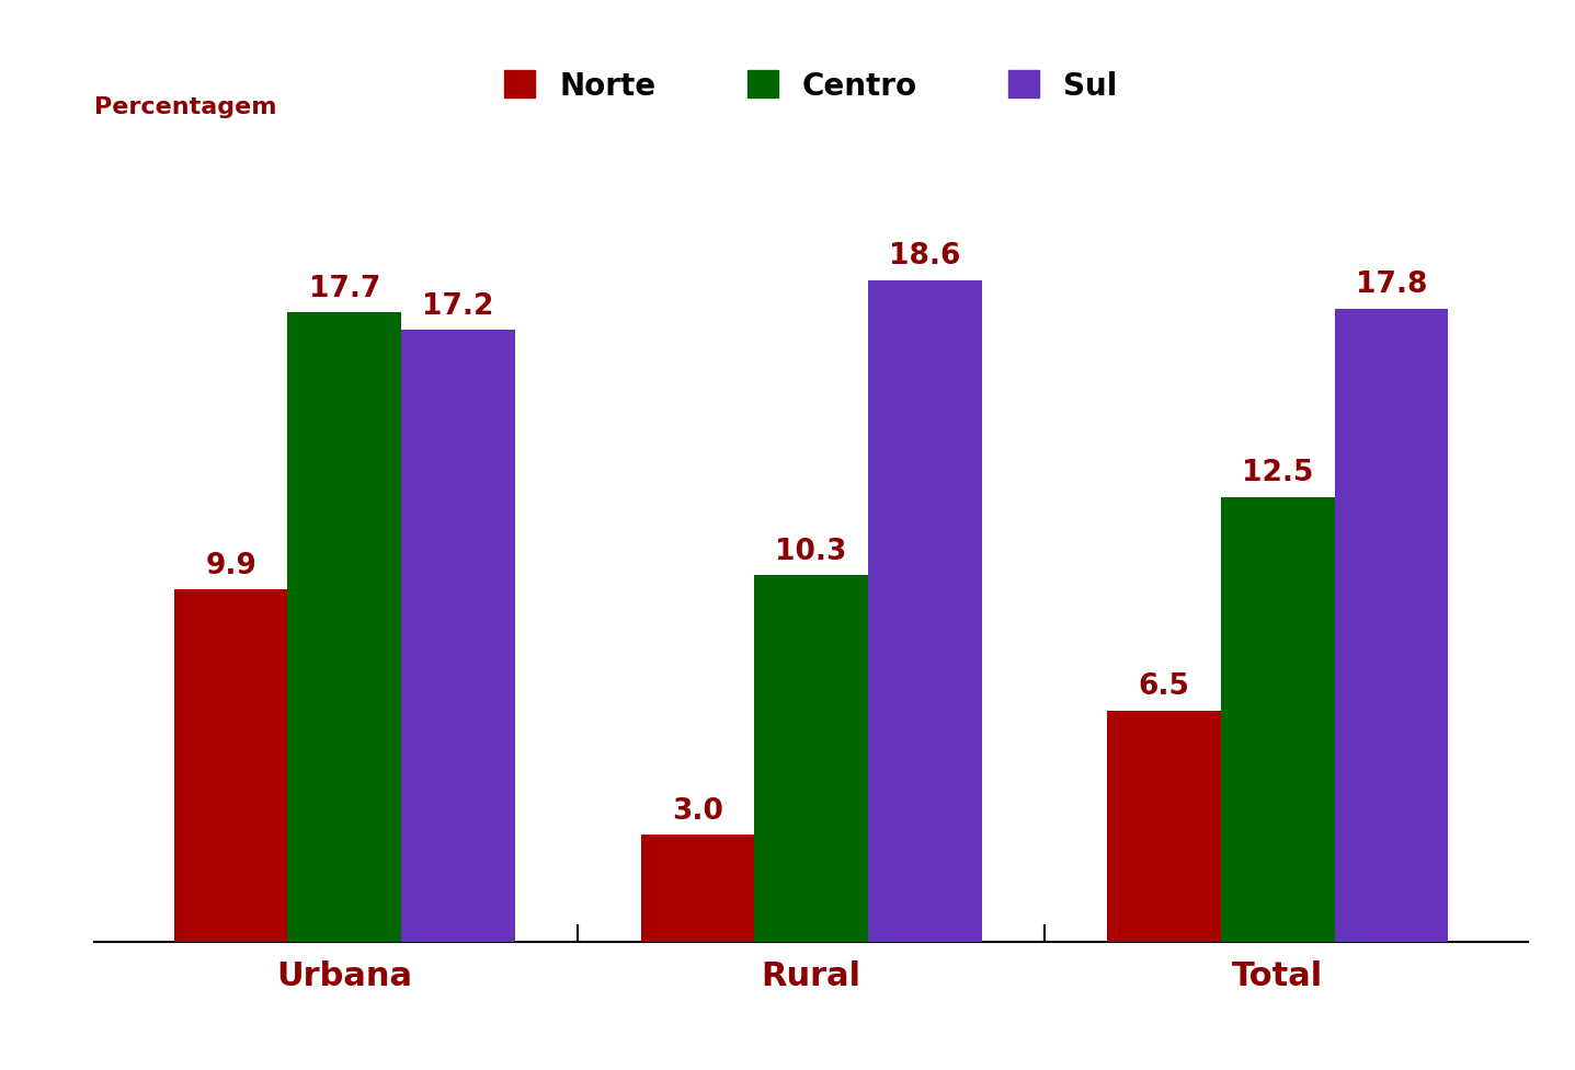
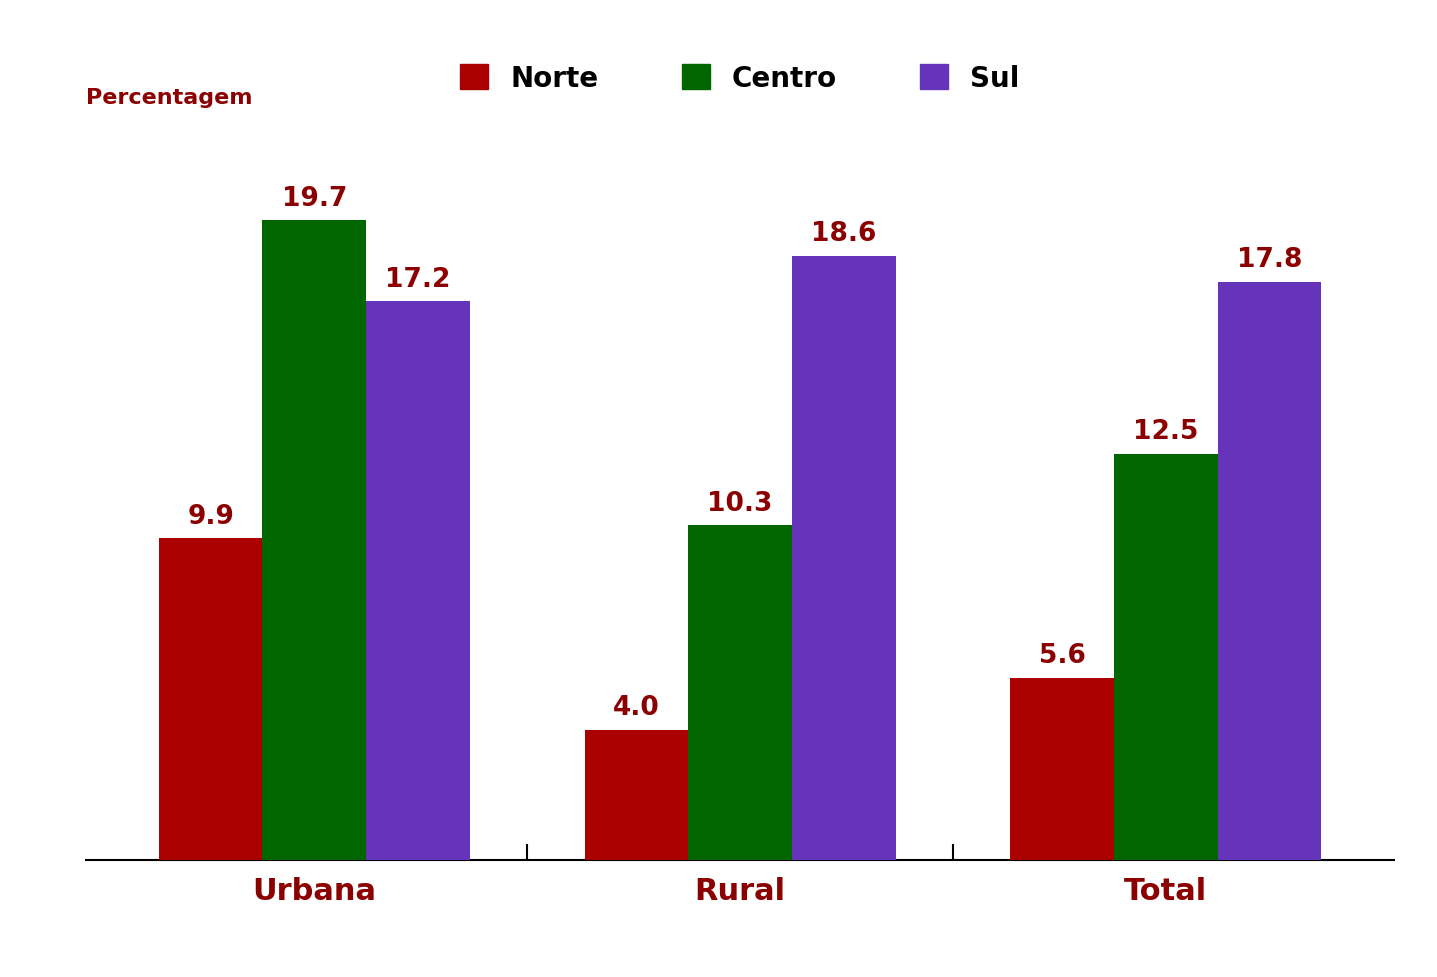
Centro/Urbana: 17.7 -> 19.7
Norte/Rural: 3.0 -> 4.0
Norte/Total: 6.5 -> 5.6
